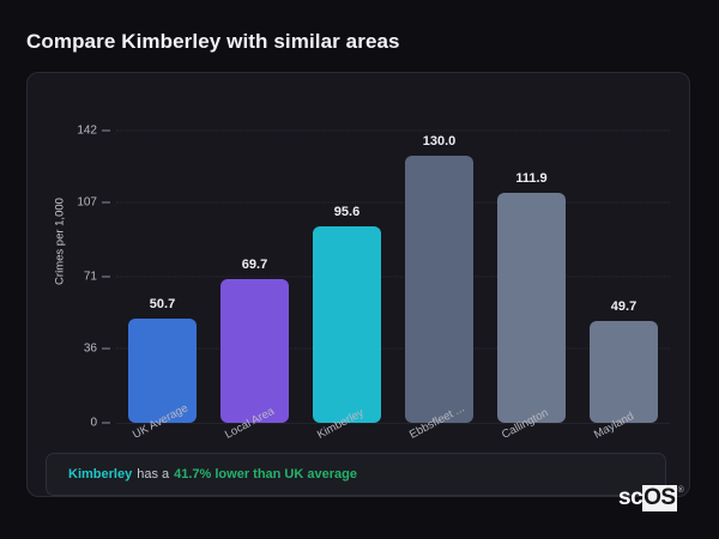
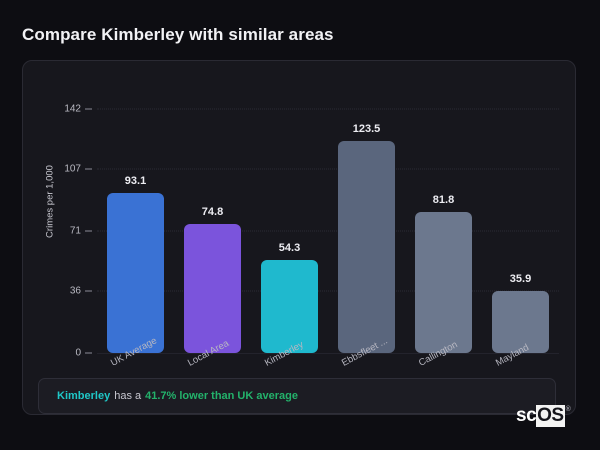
UK Average: 50.7 -> 93.1
Local Area: 69.7 -> 74.8
Kimberley: 95.6 -> 54.3
Ebbsfleet ...: 130.0 -> 123.5
Callington: 111.9 -> 81.8
Mayland: 49.7 -> 35.9
